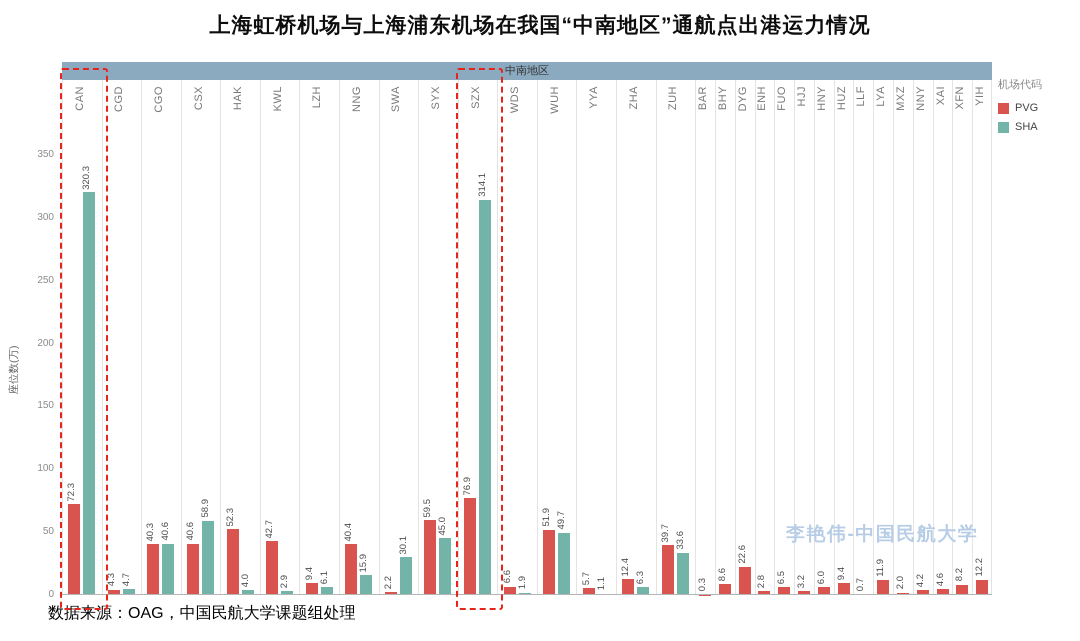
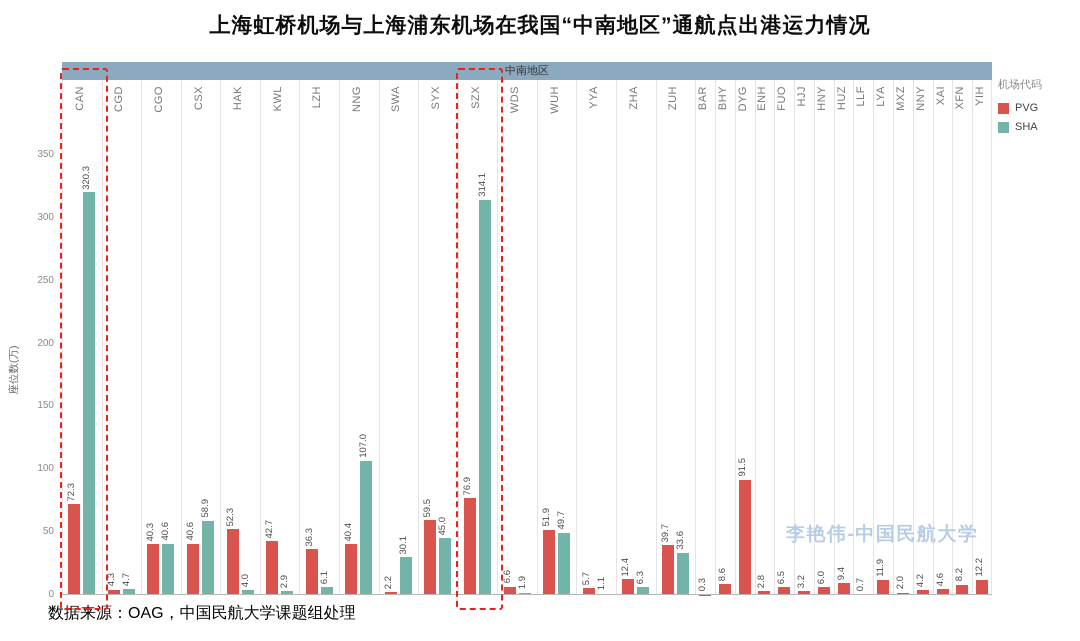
PVG/LZH: 9.4 -> 36.3
SHA/NNG: 15.9 -> 107.0
PVG/DYG: 22.6 -> 91.5
